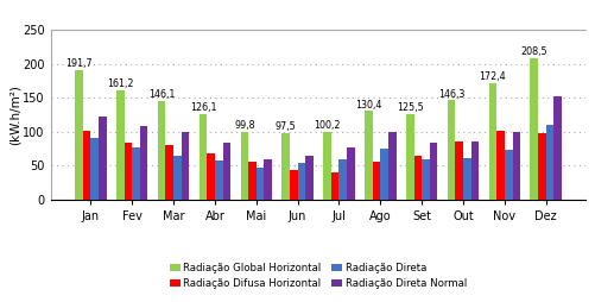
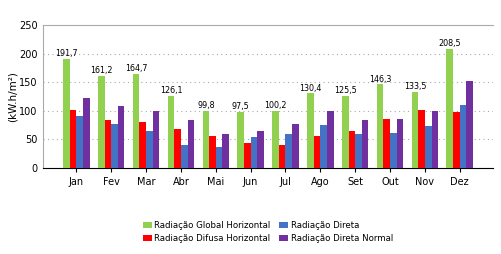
Radiação Global Horizontal/Mar: 146,1 -> 164,7
Radiação Direta/Abr: 58 -> 40
Radiação Direta/Mai: 46 -> 36
Radiação Global Horizontal/Nov: 172,4 -> 133,5
